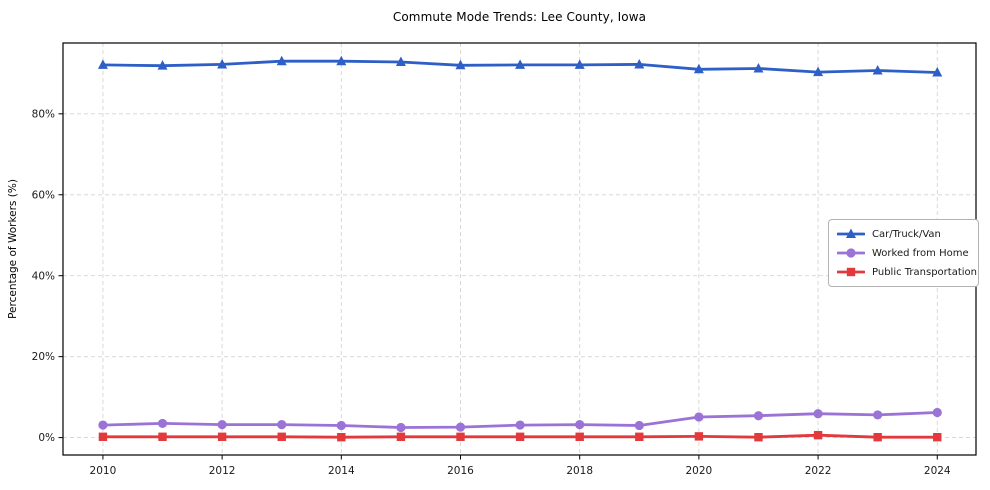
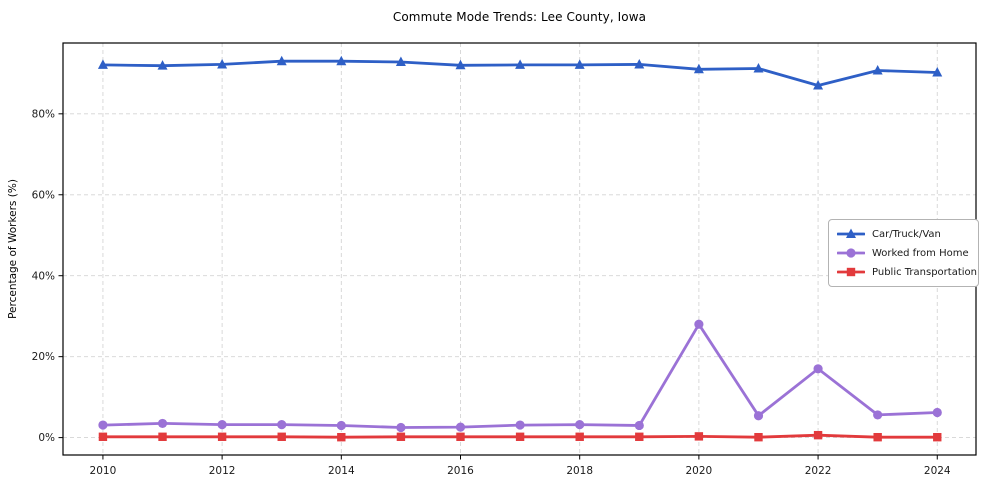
Worked from Home/2020: 5% -> 28%
Car/Truck/Van/2022: 90% -> 87%
Worked from Home/2022: 6% -> 17%
